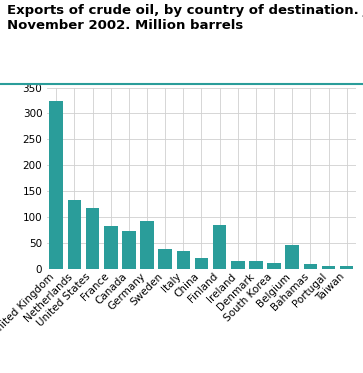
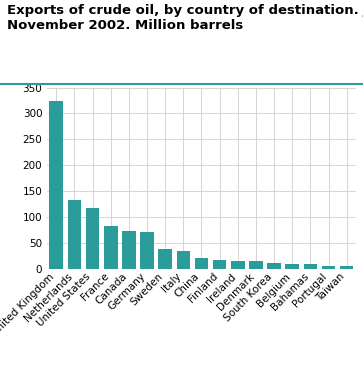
Germany: 92 -> 71
Finland: 84 -> 17
Belgium: 46 -> 9
